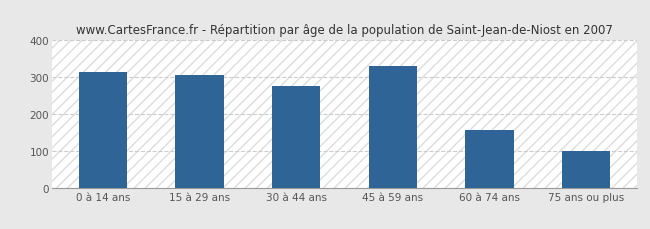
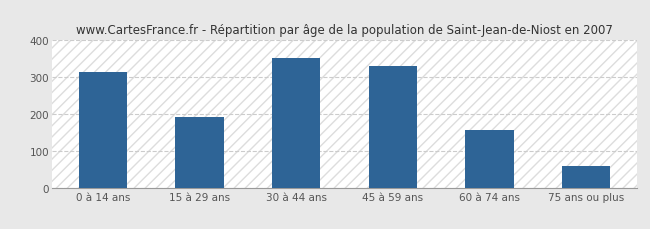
15 à 29 ans: 305 -> 191
30 à 44 ans: 275 -> 352
75 ans ou plus: 100 -> 59
